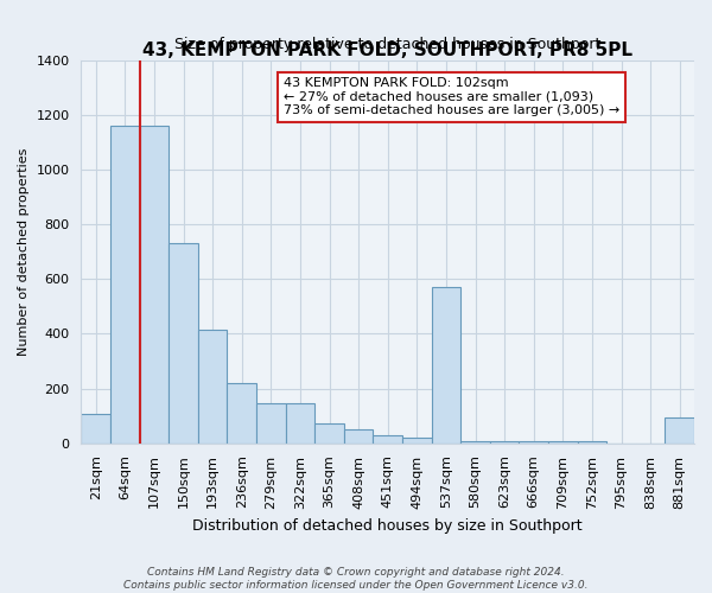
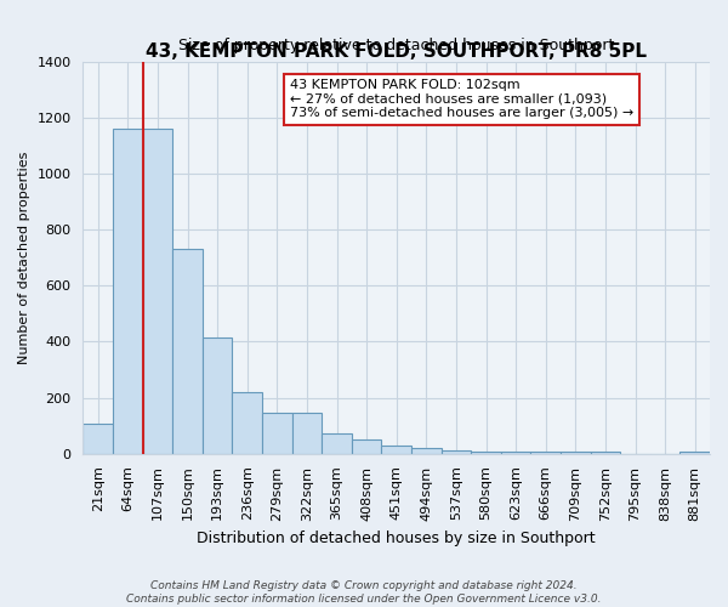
537sqm: 570 -> 14
881sqm: 95 -> 10
